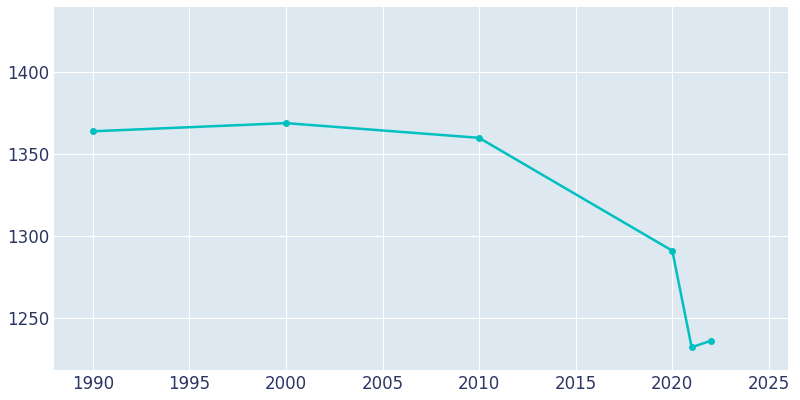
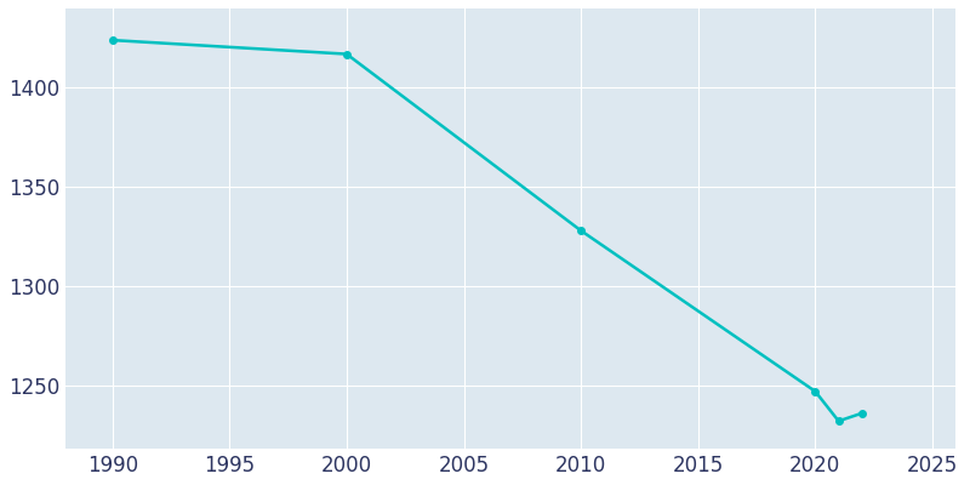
1990: 1364 -> 1424
2000: 1369 -> 1417
2010: 1360 -> 1328
2020: 1291 -> 1247
